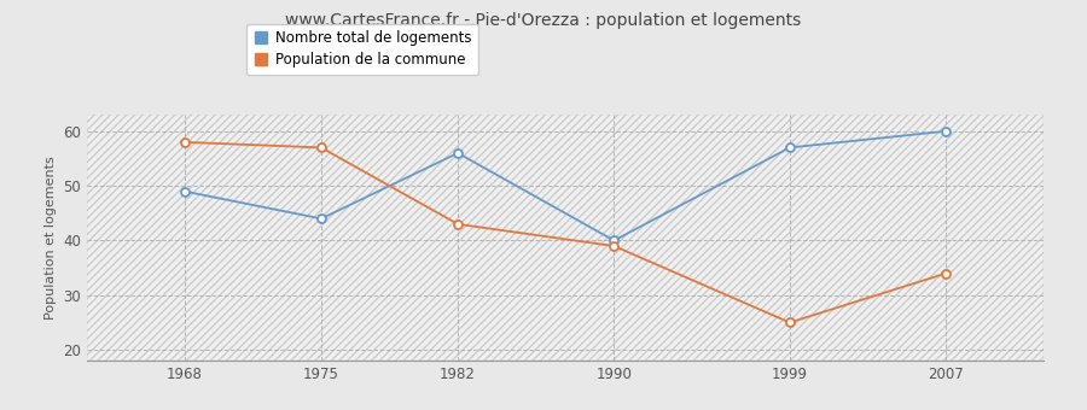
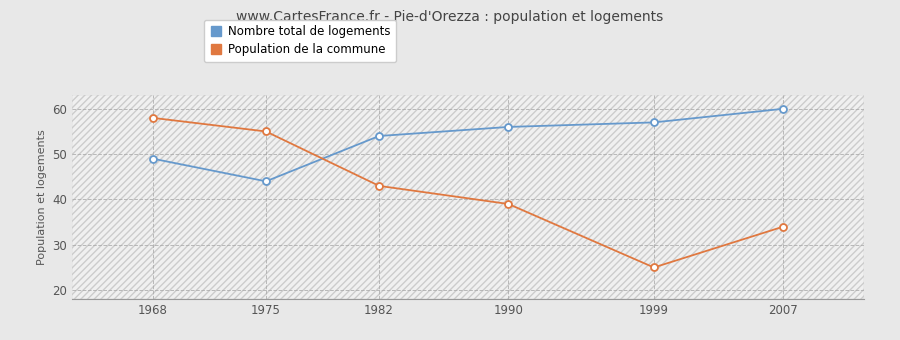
Population de la commune/1975: 57 -> 55
Nombre total de logements/1982: 56 -> 54
Nombre total de logements/1990: 40 -> 56
